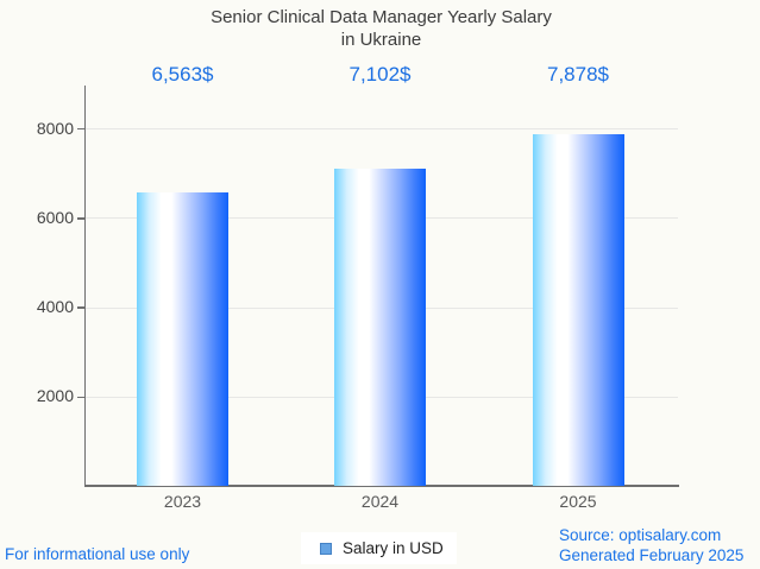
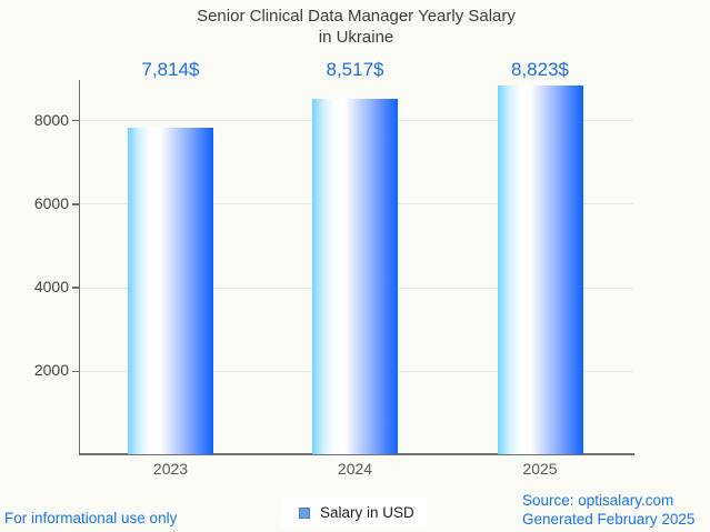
2023: 6,563 -> 7,814
2024: 7,102 -> 8,517
2025: 7,878 -> 8,823
